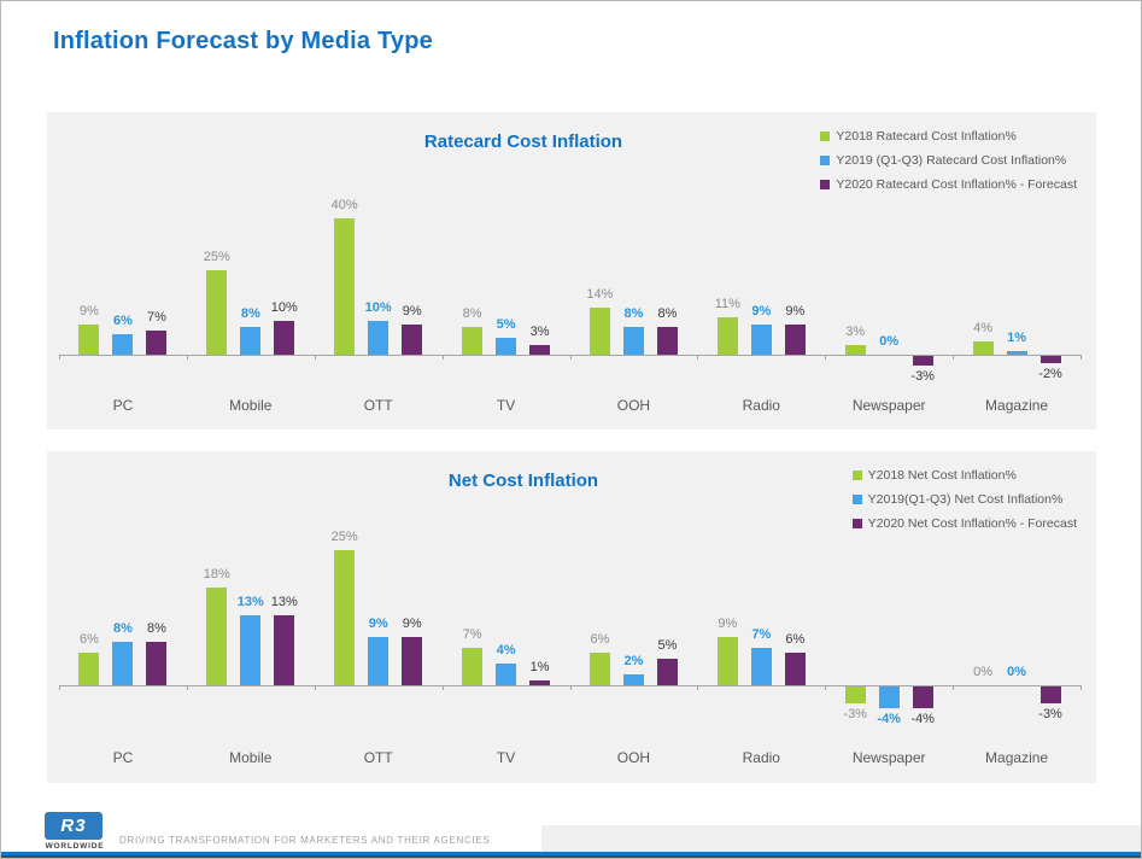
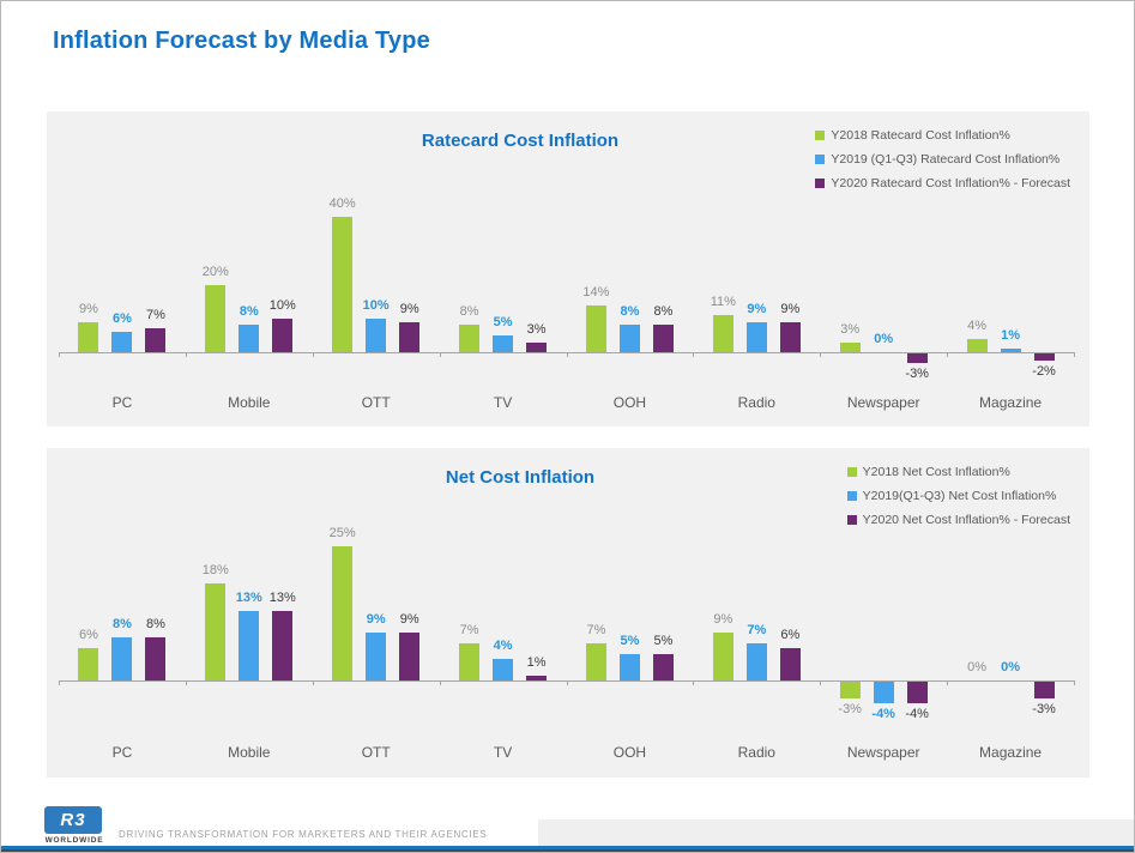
Ratecard Cost Inflation/Y2018 Ratecard Cost Inflation%/Mobile: 25% -> 20%
Net Cost Inflation/Y2018 Net Cost Inflation%/OOH: 6% -> 7%
Net Cost Inflation/Y2019(Q1-Q3) Net Cost Inflation%/OOH: 2% -> 5%
